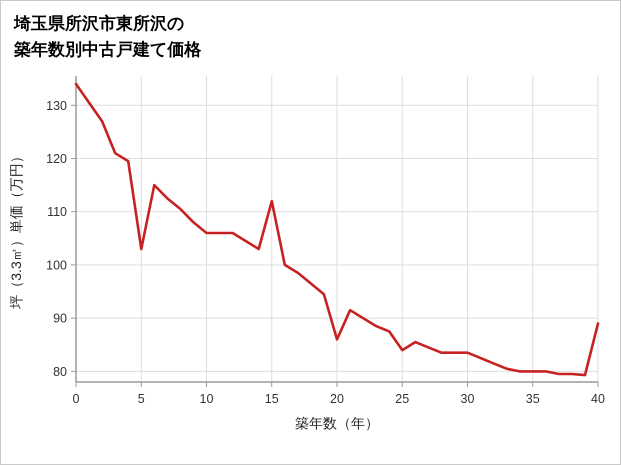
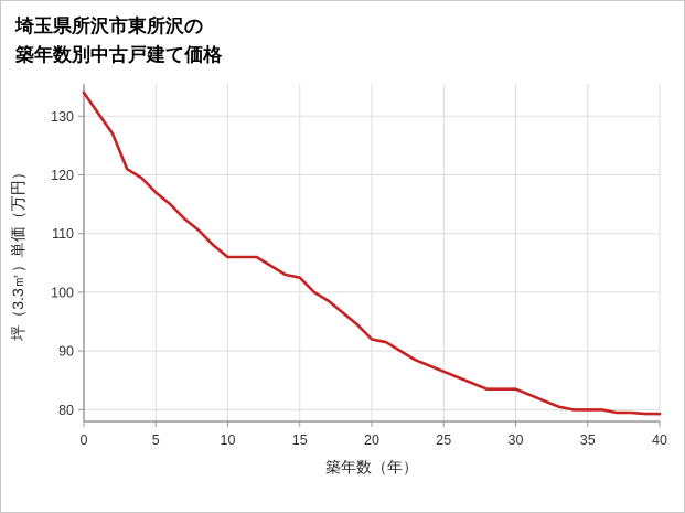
5: 103 -> 117
15: 112 -> 102
20: 86 -> 92
25: 84 -> 86
40: 89 -> 79
